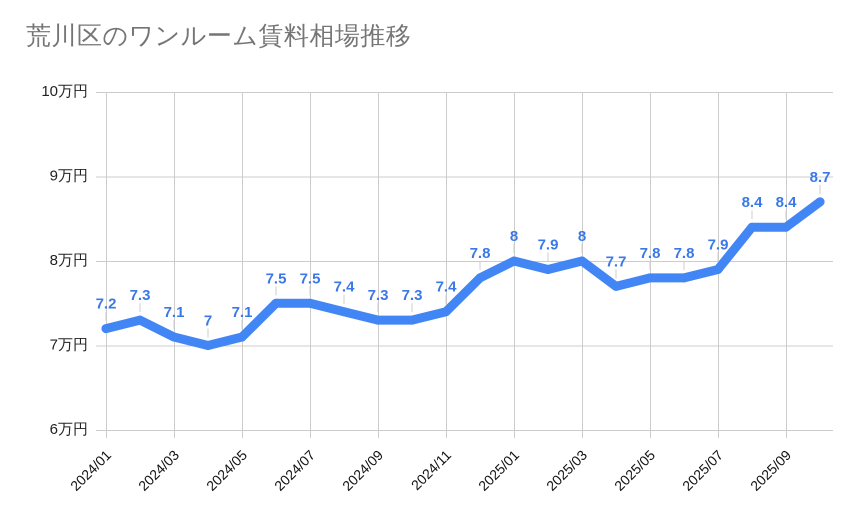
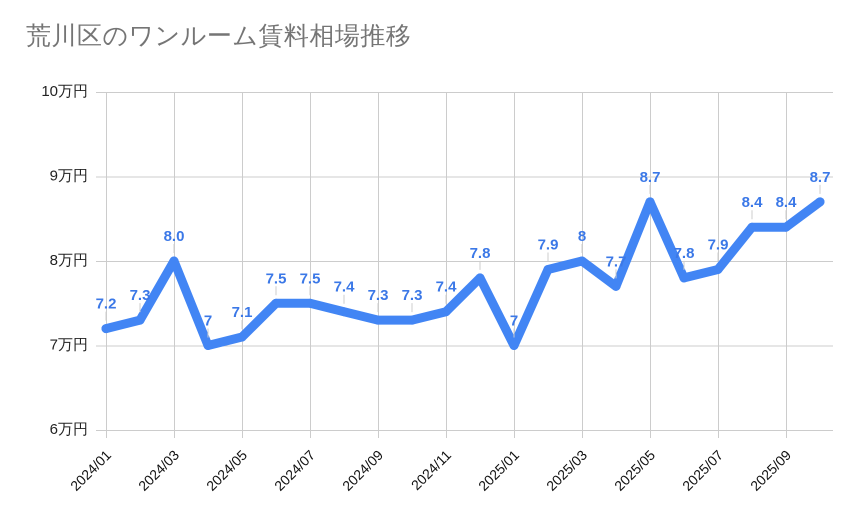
2024/03: 7.1 -> 8.0
2025/01: 8 -> 7
2025/05: 7.8 -> 8.7
